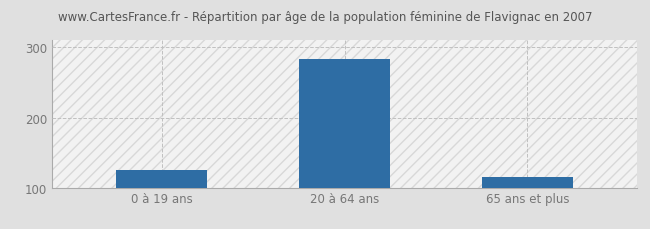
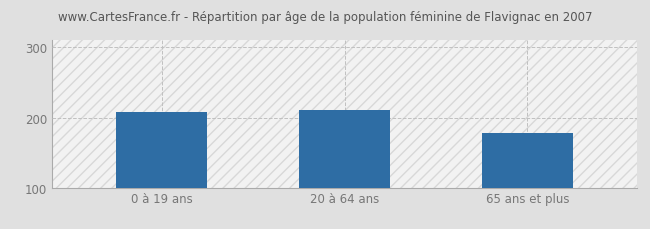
0 à 19 ans: 125 -> 208
20 à 64 ans: 283 -> 210
65 ans et plus: 115 -> 178
